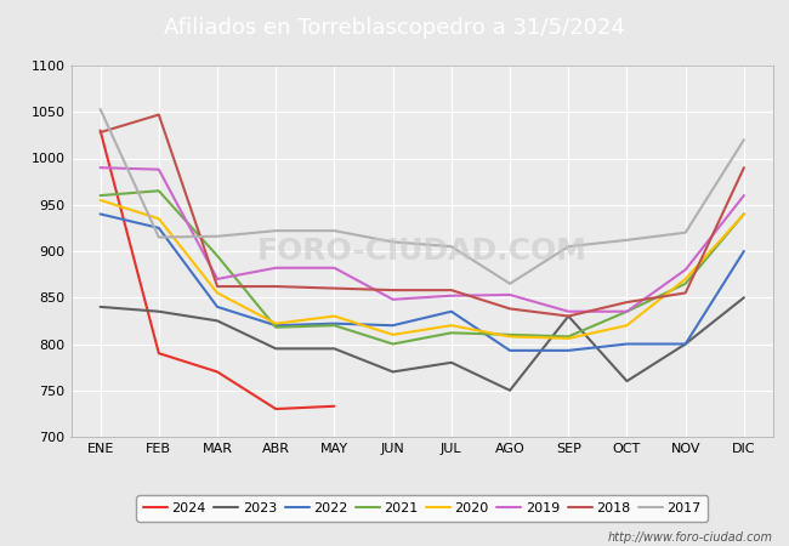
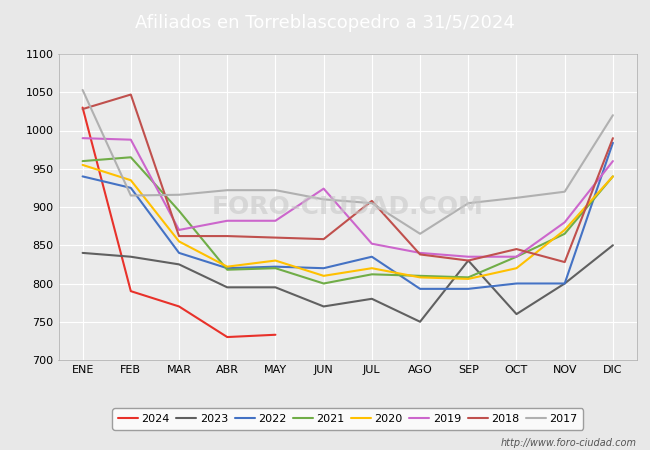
2019/JUN: 848 -> 924
2018/JUL: 858 -> 908
2019/AGO: 853 -> 840
2018/NOV: 855 -> 828
2022/DIC: 900 -> 984
